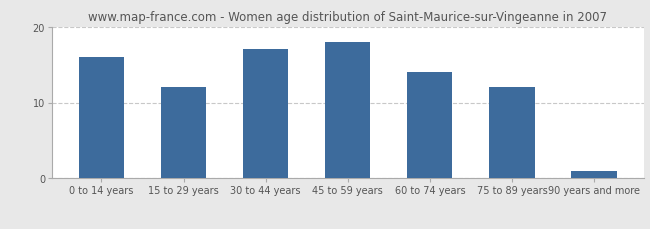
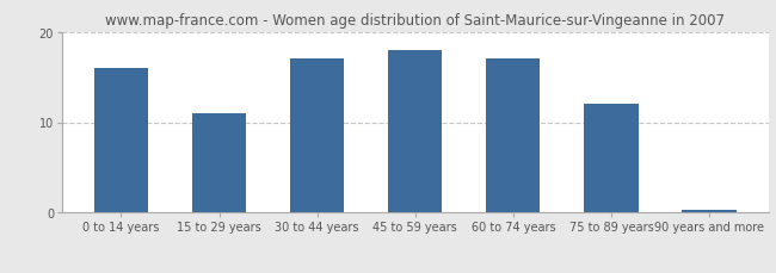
15 to 29 years: 12.0 -> 11.0
60 to 74 years: 14.0 -> 17.0
90 years and more: 1.0 -> 0.3
